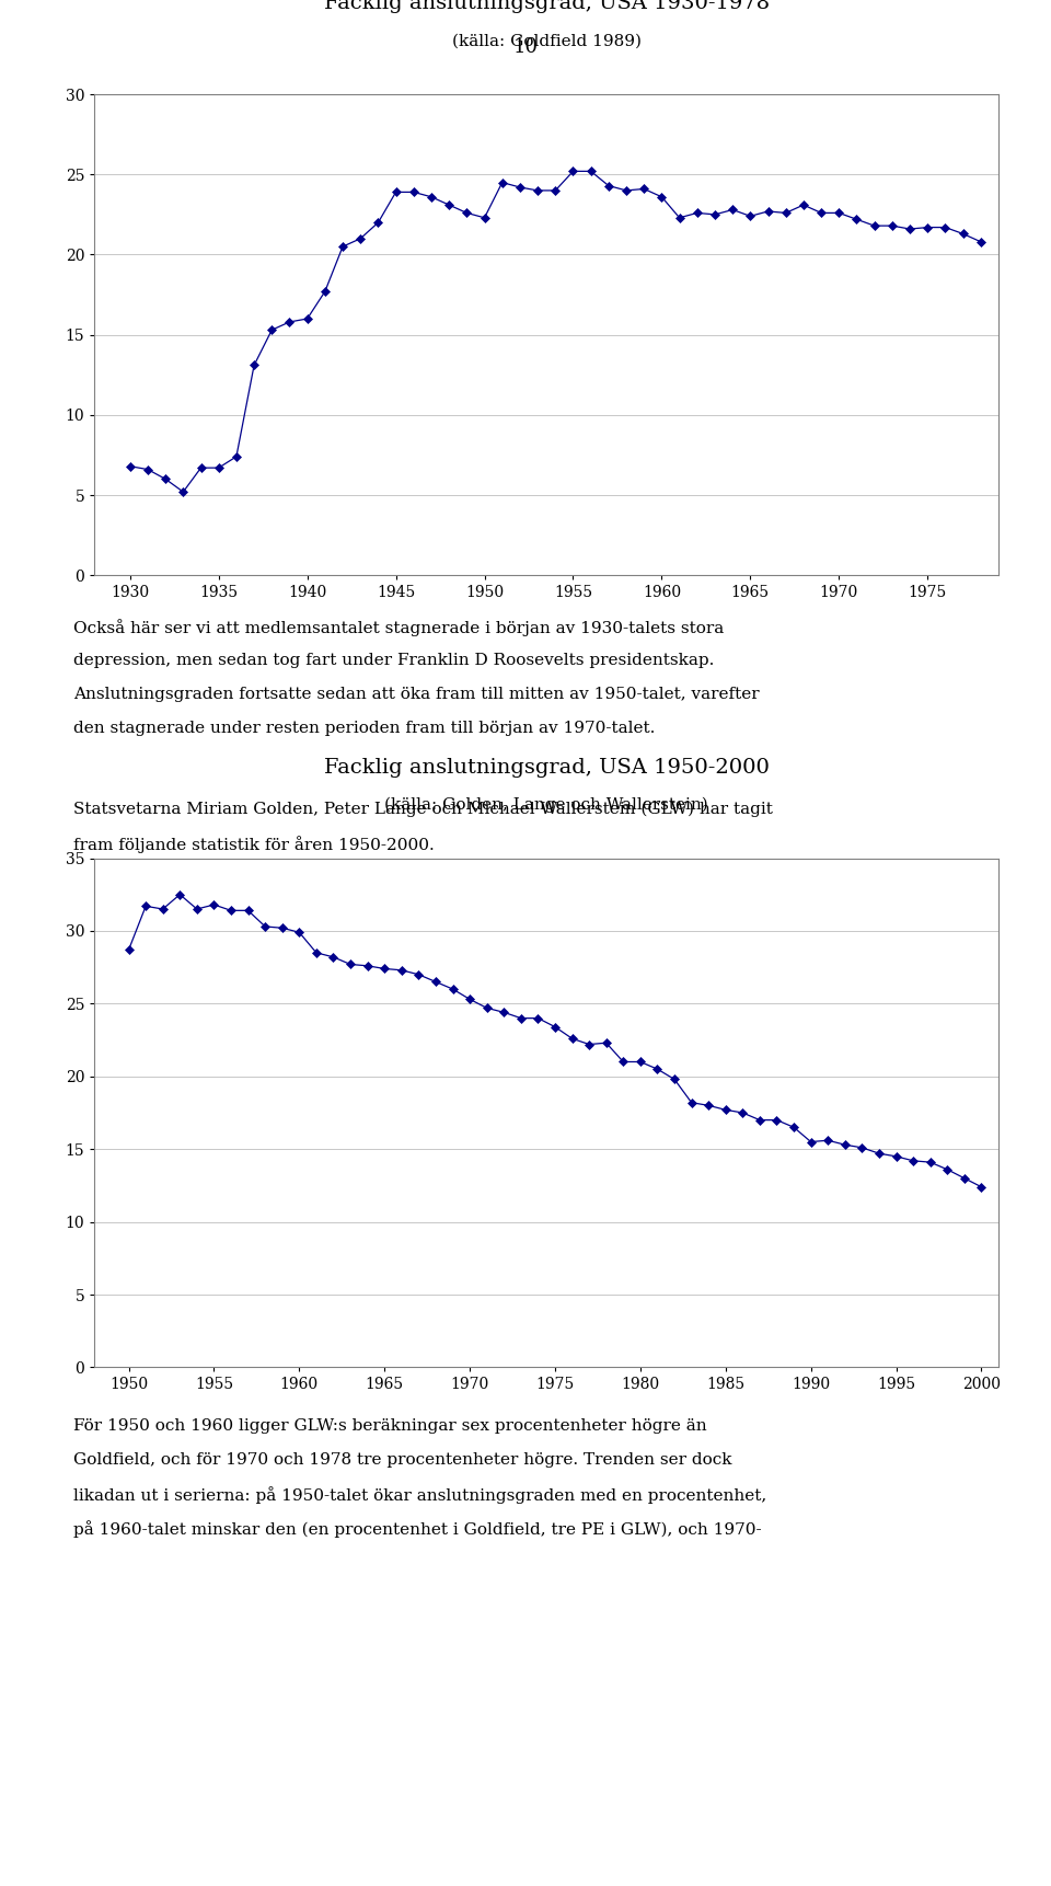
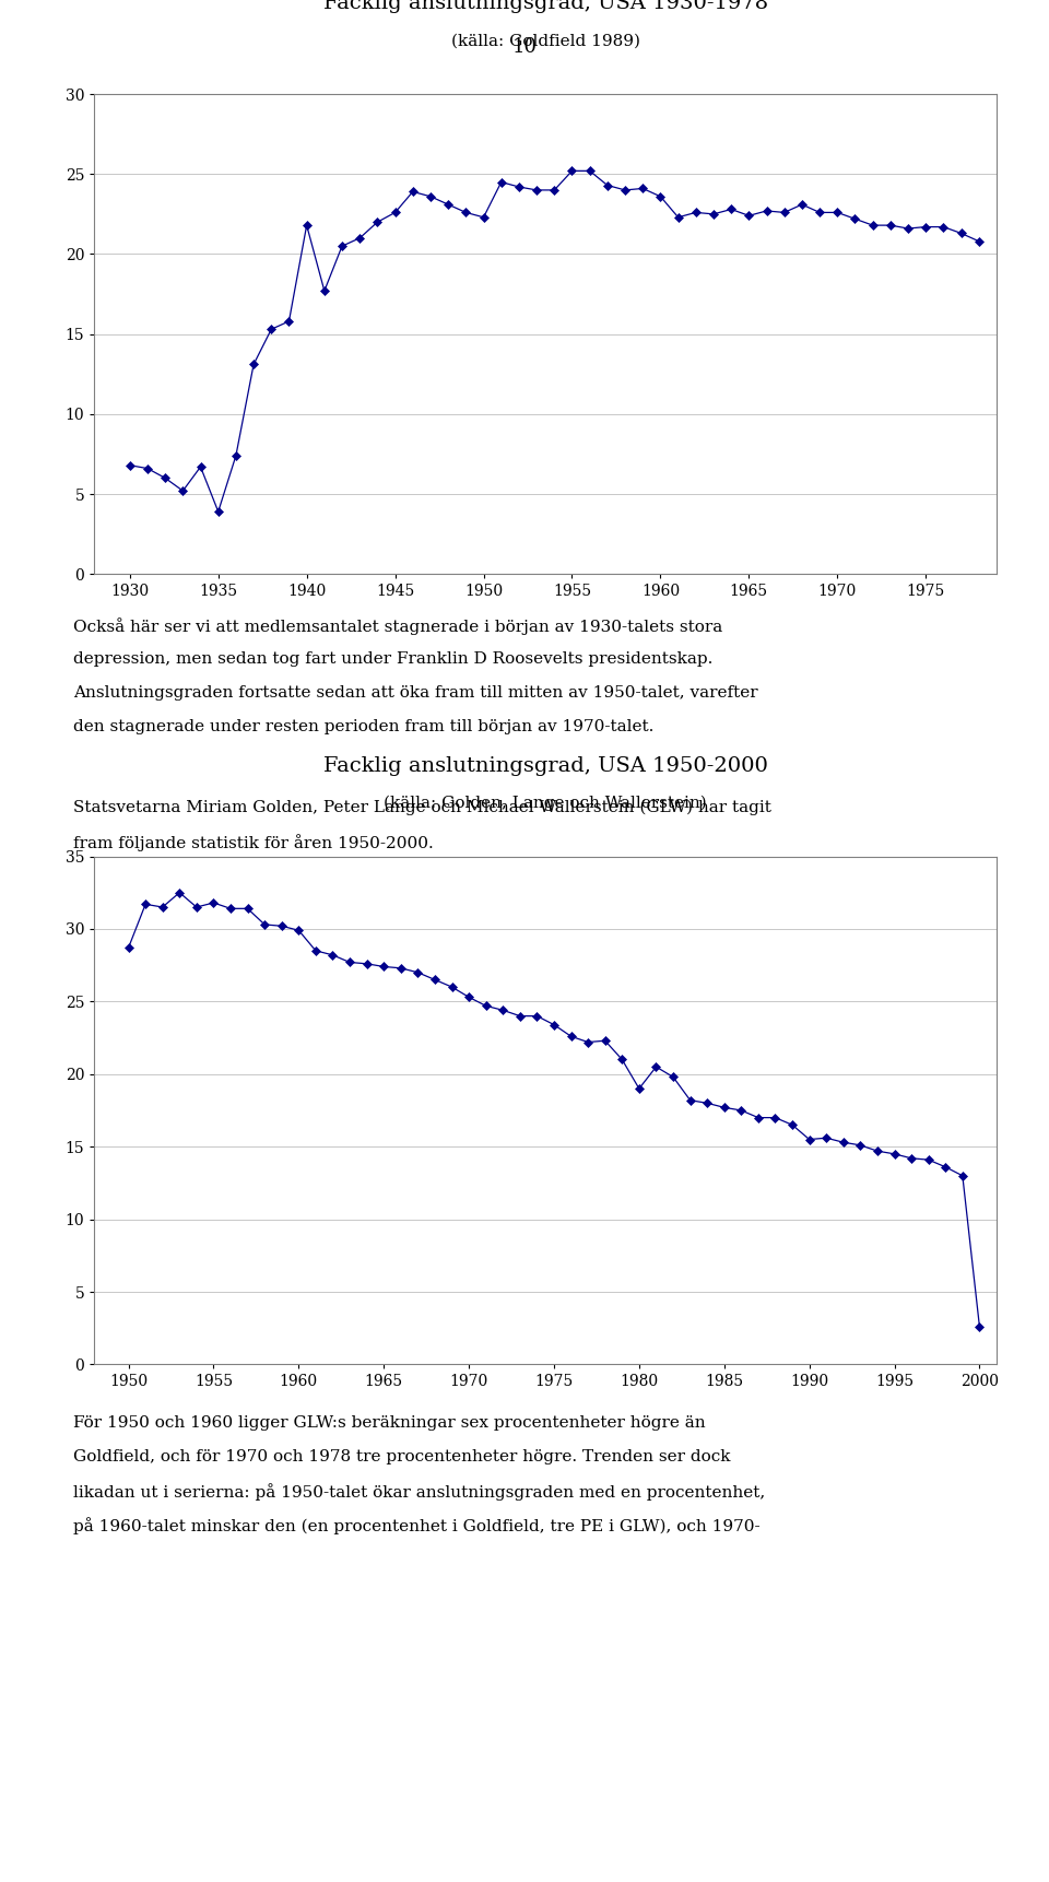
1935: 6.7 -> 3.9
1940: 16.0 -> 21.8
1945: 23.9 -> 22.6
1980: 21.0 -> 19.0
2000: 12.4 -> 2.6
